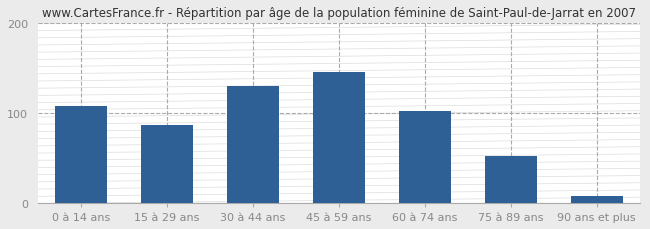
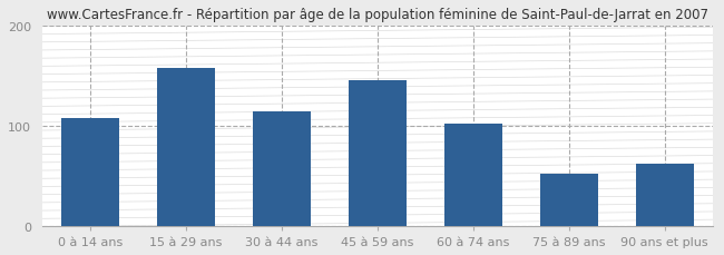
15 à 29 ans: 87 -> 158
30 à 44 ans: 130 -> 114
90 ans et plus: 8 -> 62
